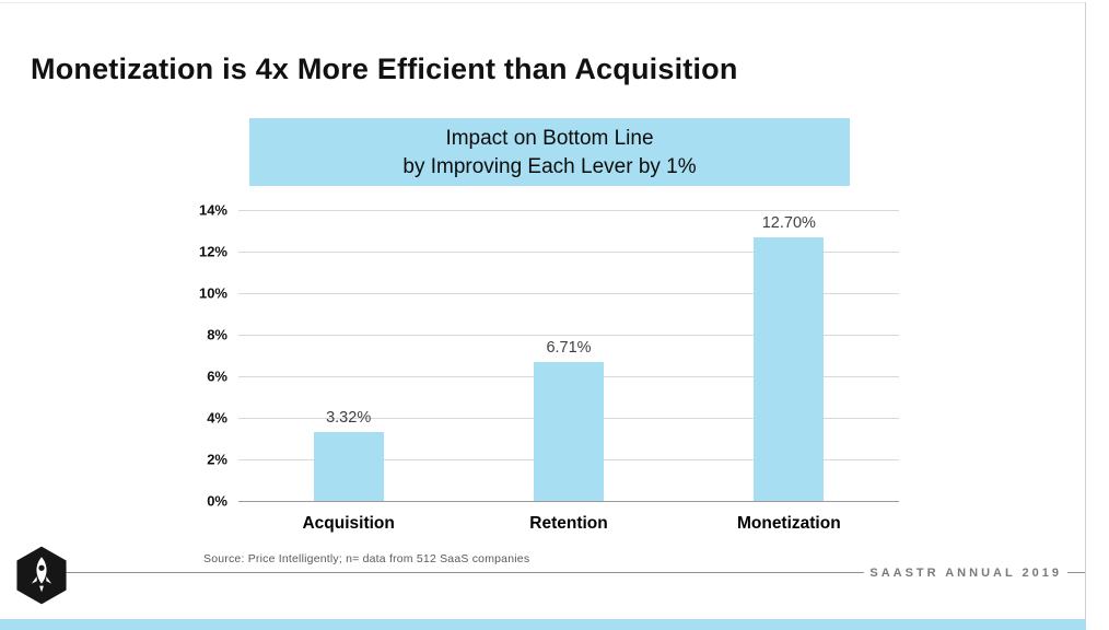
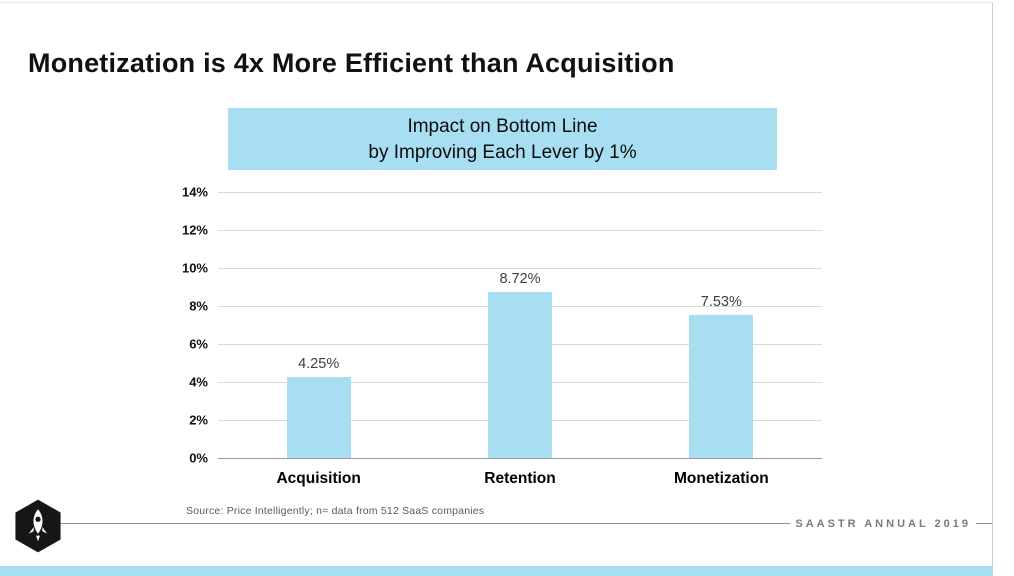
Acquisition: 3.32% -> 4.25%
Retention: 6.71% -> 8.72%
Monetization: 12.70% -> 7.53%
